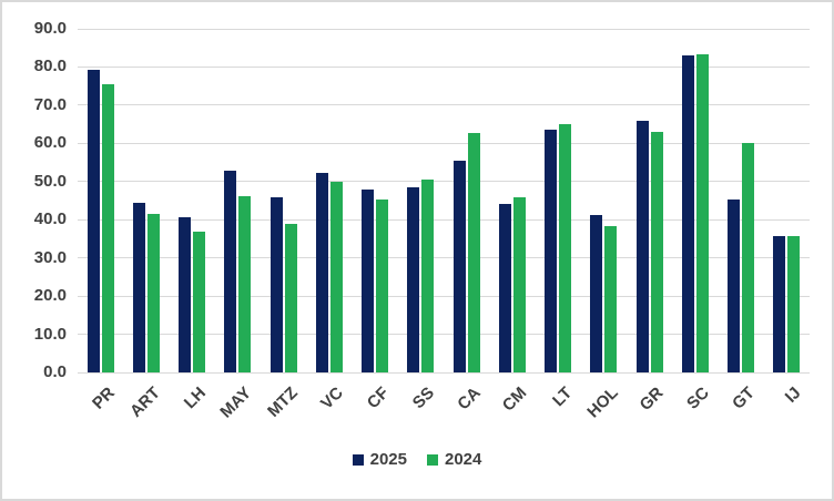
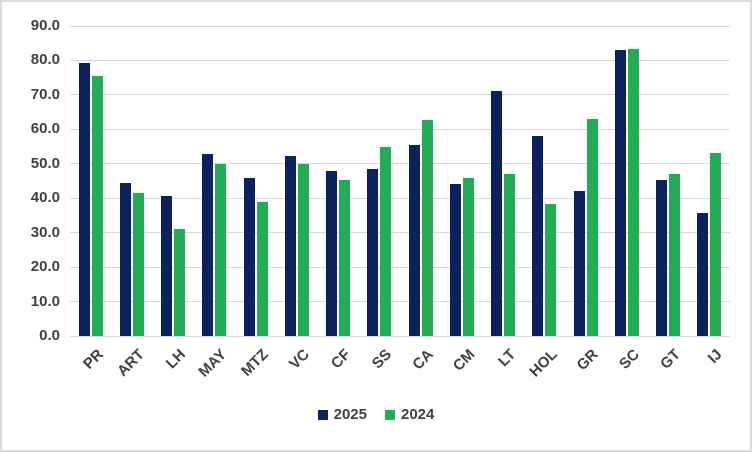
2024/LH: 37 -> 31
2024/MAY: 46 -> 50
2024/SS: 50 -> 55
2025/LT: 64 -> 71
2024/LT: 65 -> 47
2025/HOL: 41 -> 58
2025/GR: 66 -> 42
2024/GT: 60 -> 47
2024/IJ: 36 -> 53
